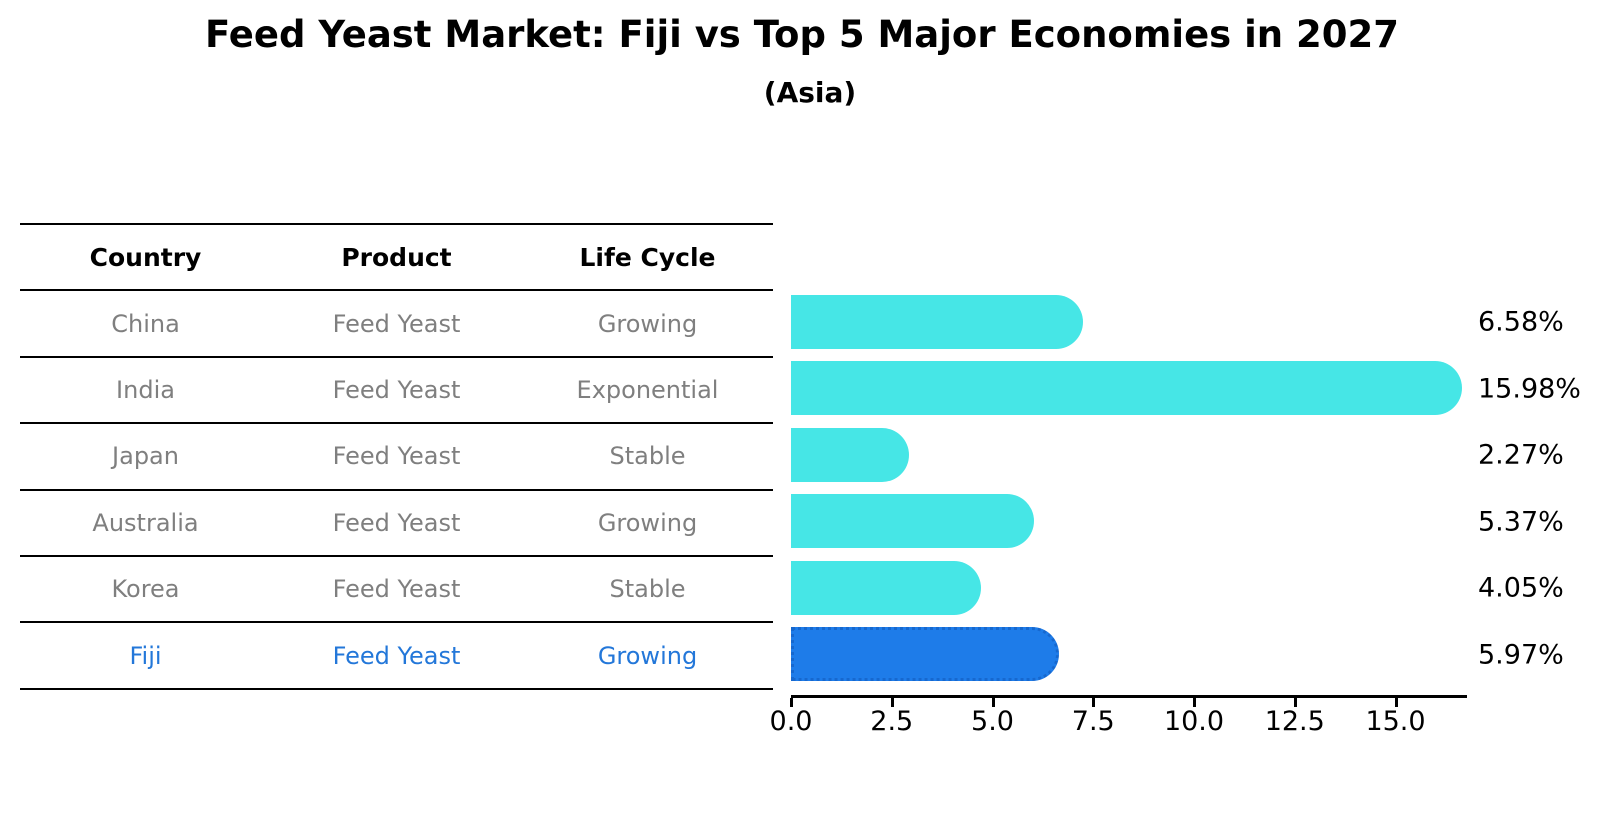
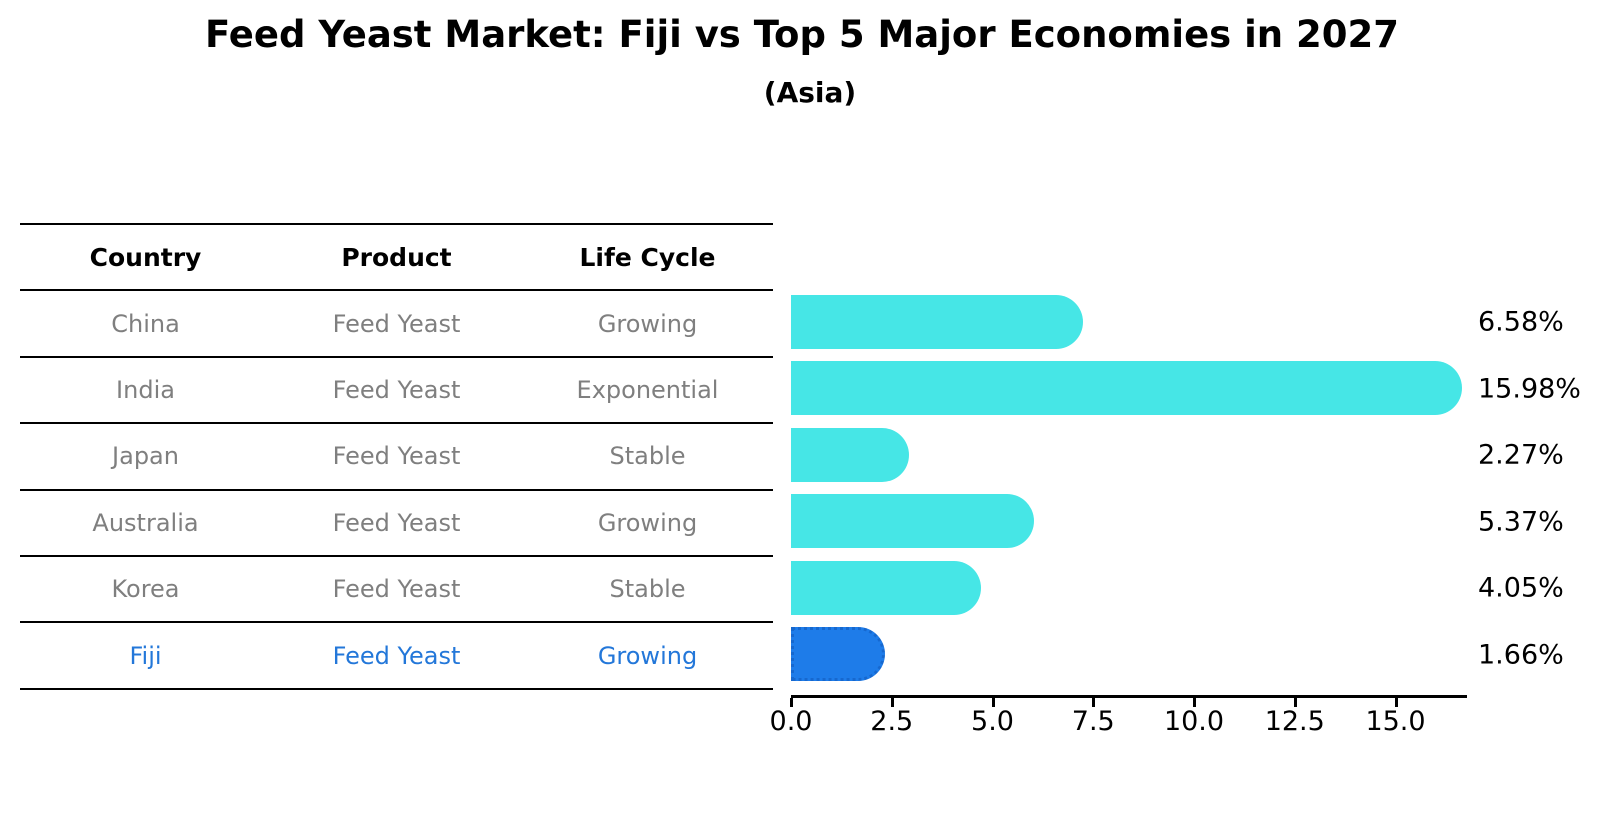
Fiji: 5.97% -> 1.66%
